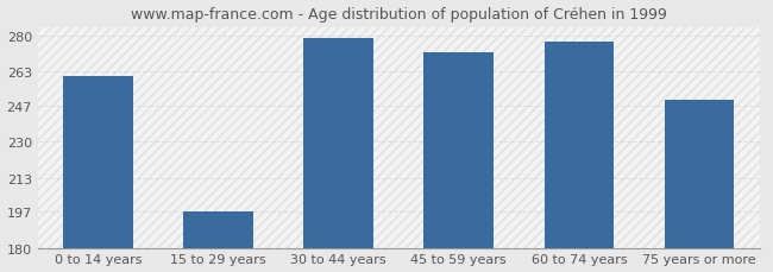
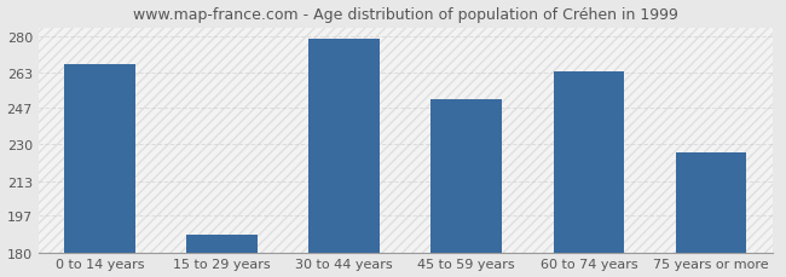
0 to 14 years: 261 -> 267
15 to 29 years: 197 -> 188
45 to 59 years: 272 -> 251
60 to 74 years: 277 -> 264
75 years or more: 250 -> 226
